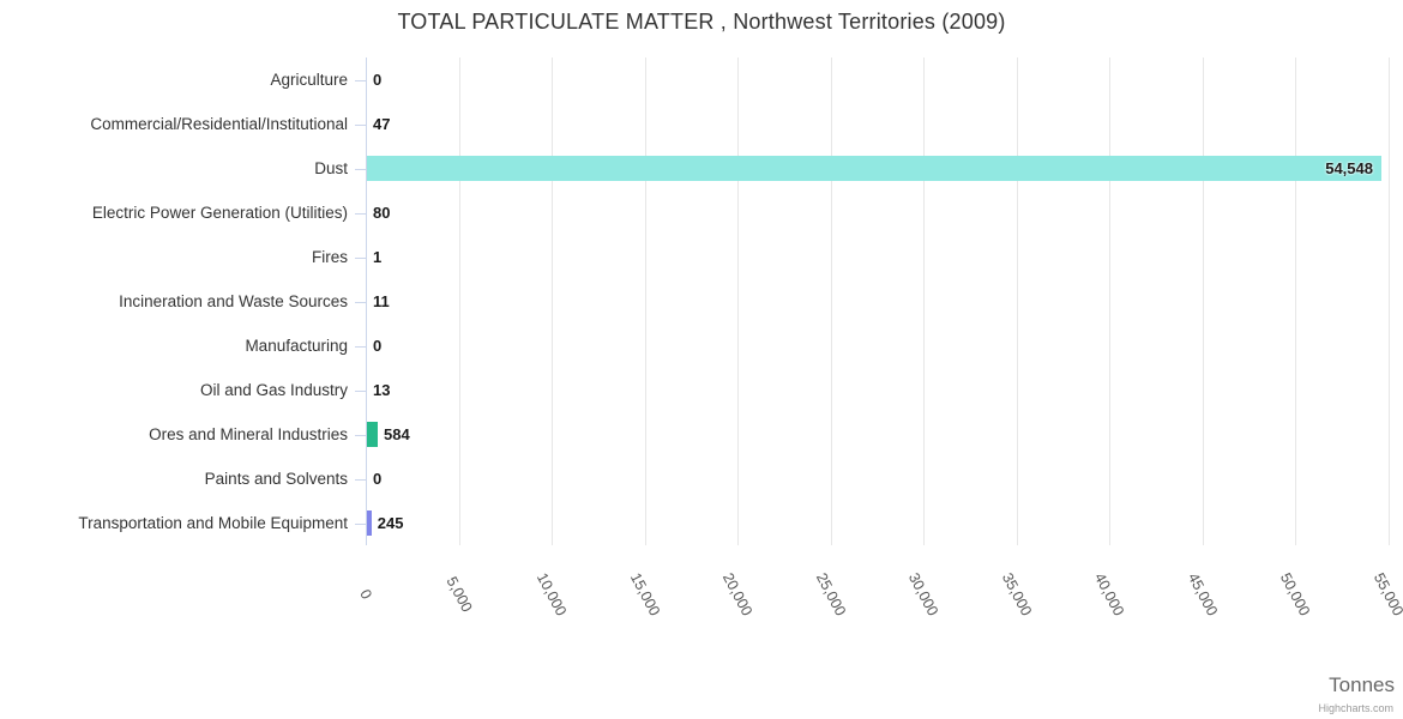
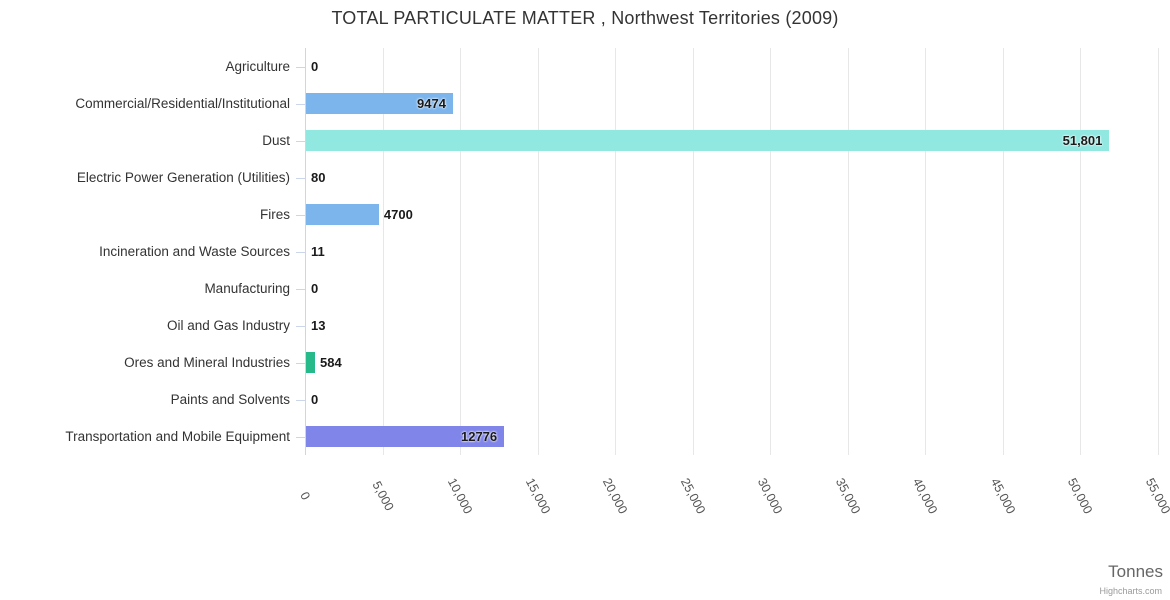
Commercial/Residential/Institutional: 47 -> 9474
Dust: 54,548 -> 51,801
Fires: 1 -> 4700
Transportation and Mobile Equipment: 245 -> 12776
